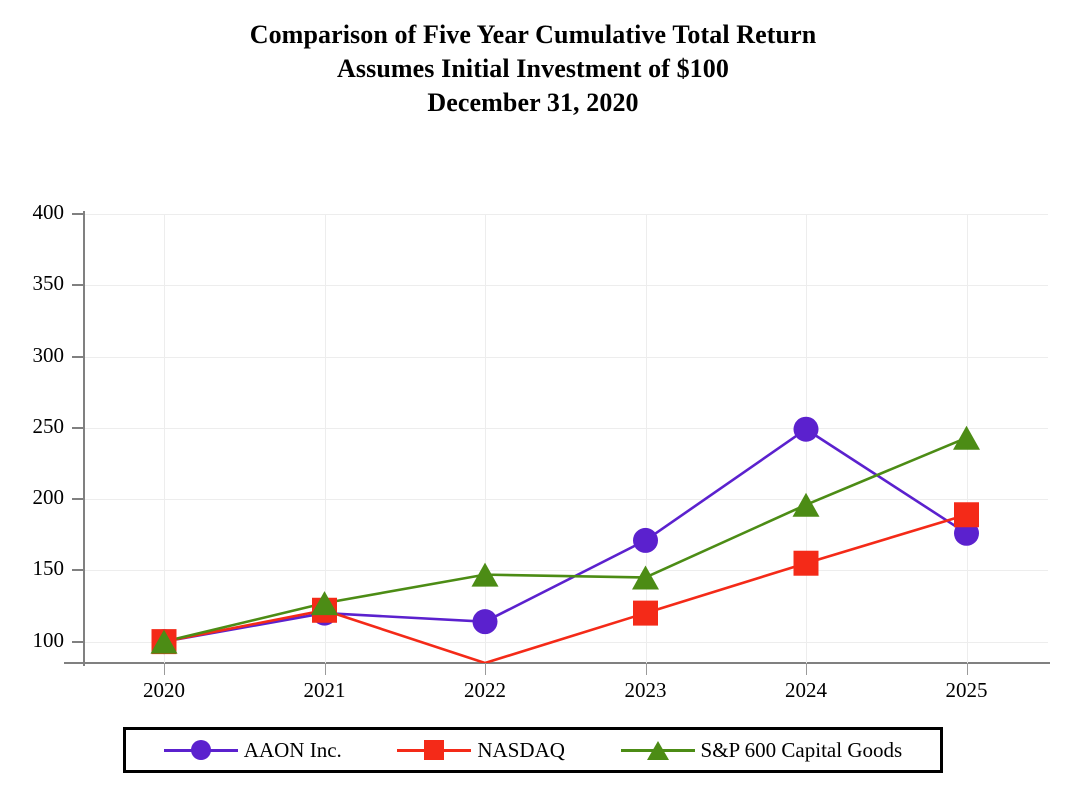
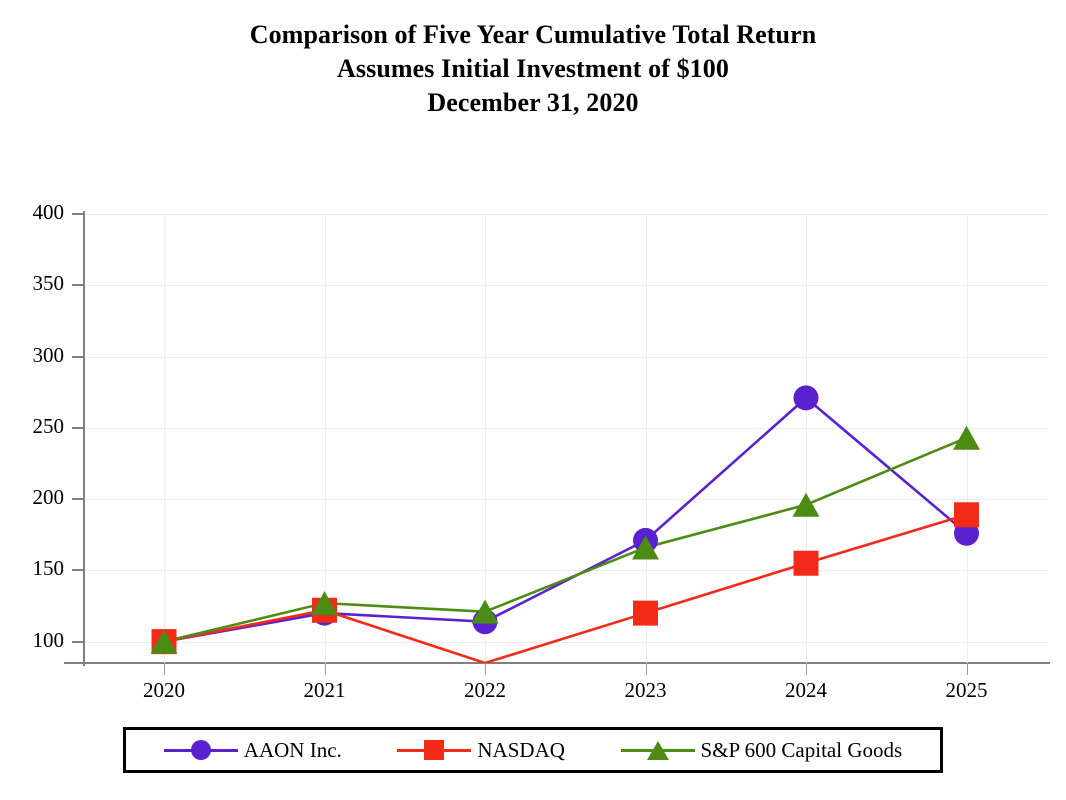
S&P 600 Capital Goods/2022: 147 -> 121
S&P 600 Capital Goods/2023: 145 -> 166
AAON Inc./2024: 249 -> 271
